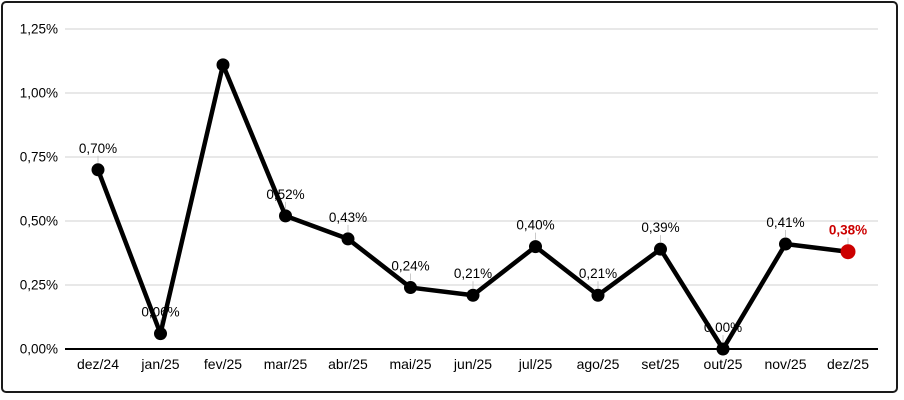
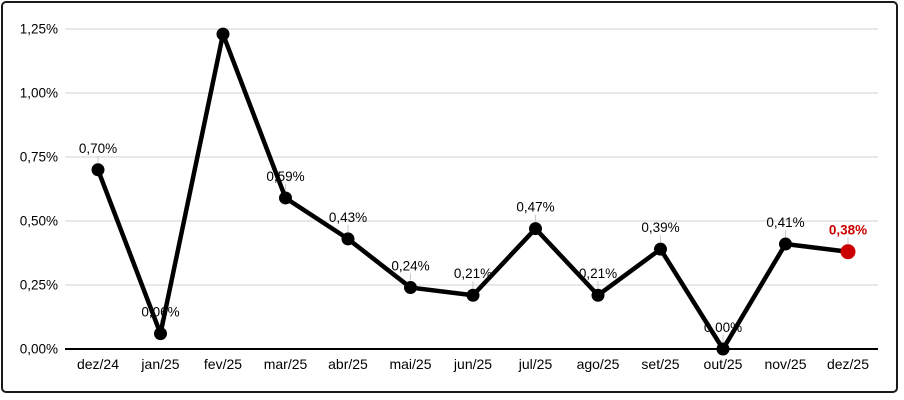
fev/25: 1,11% -> 1,23%
mar/25: 0,52% -> 0,59%
jul/25: 0,40% -> 0,47%
